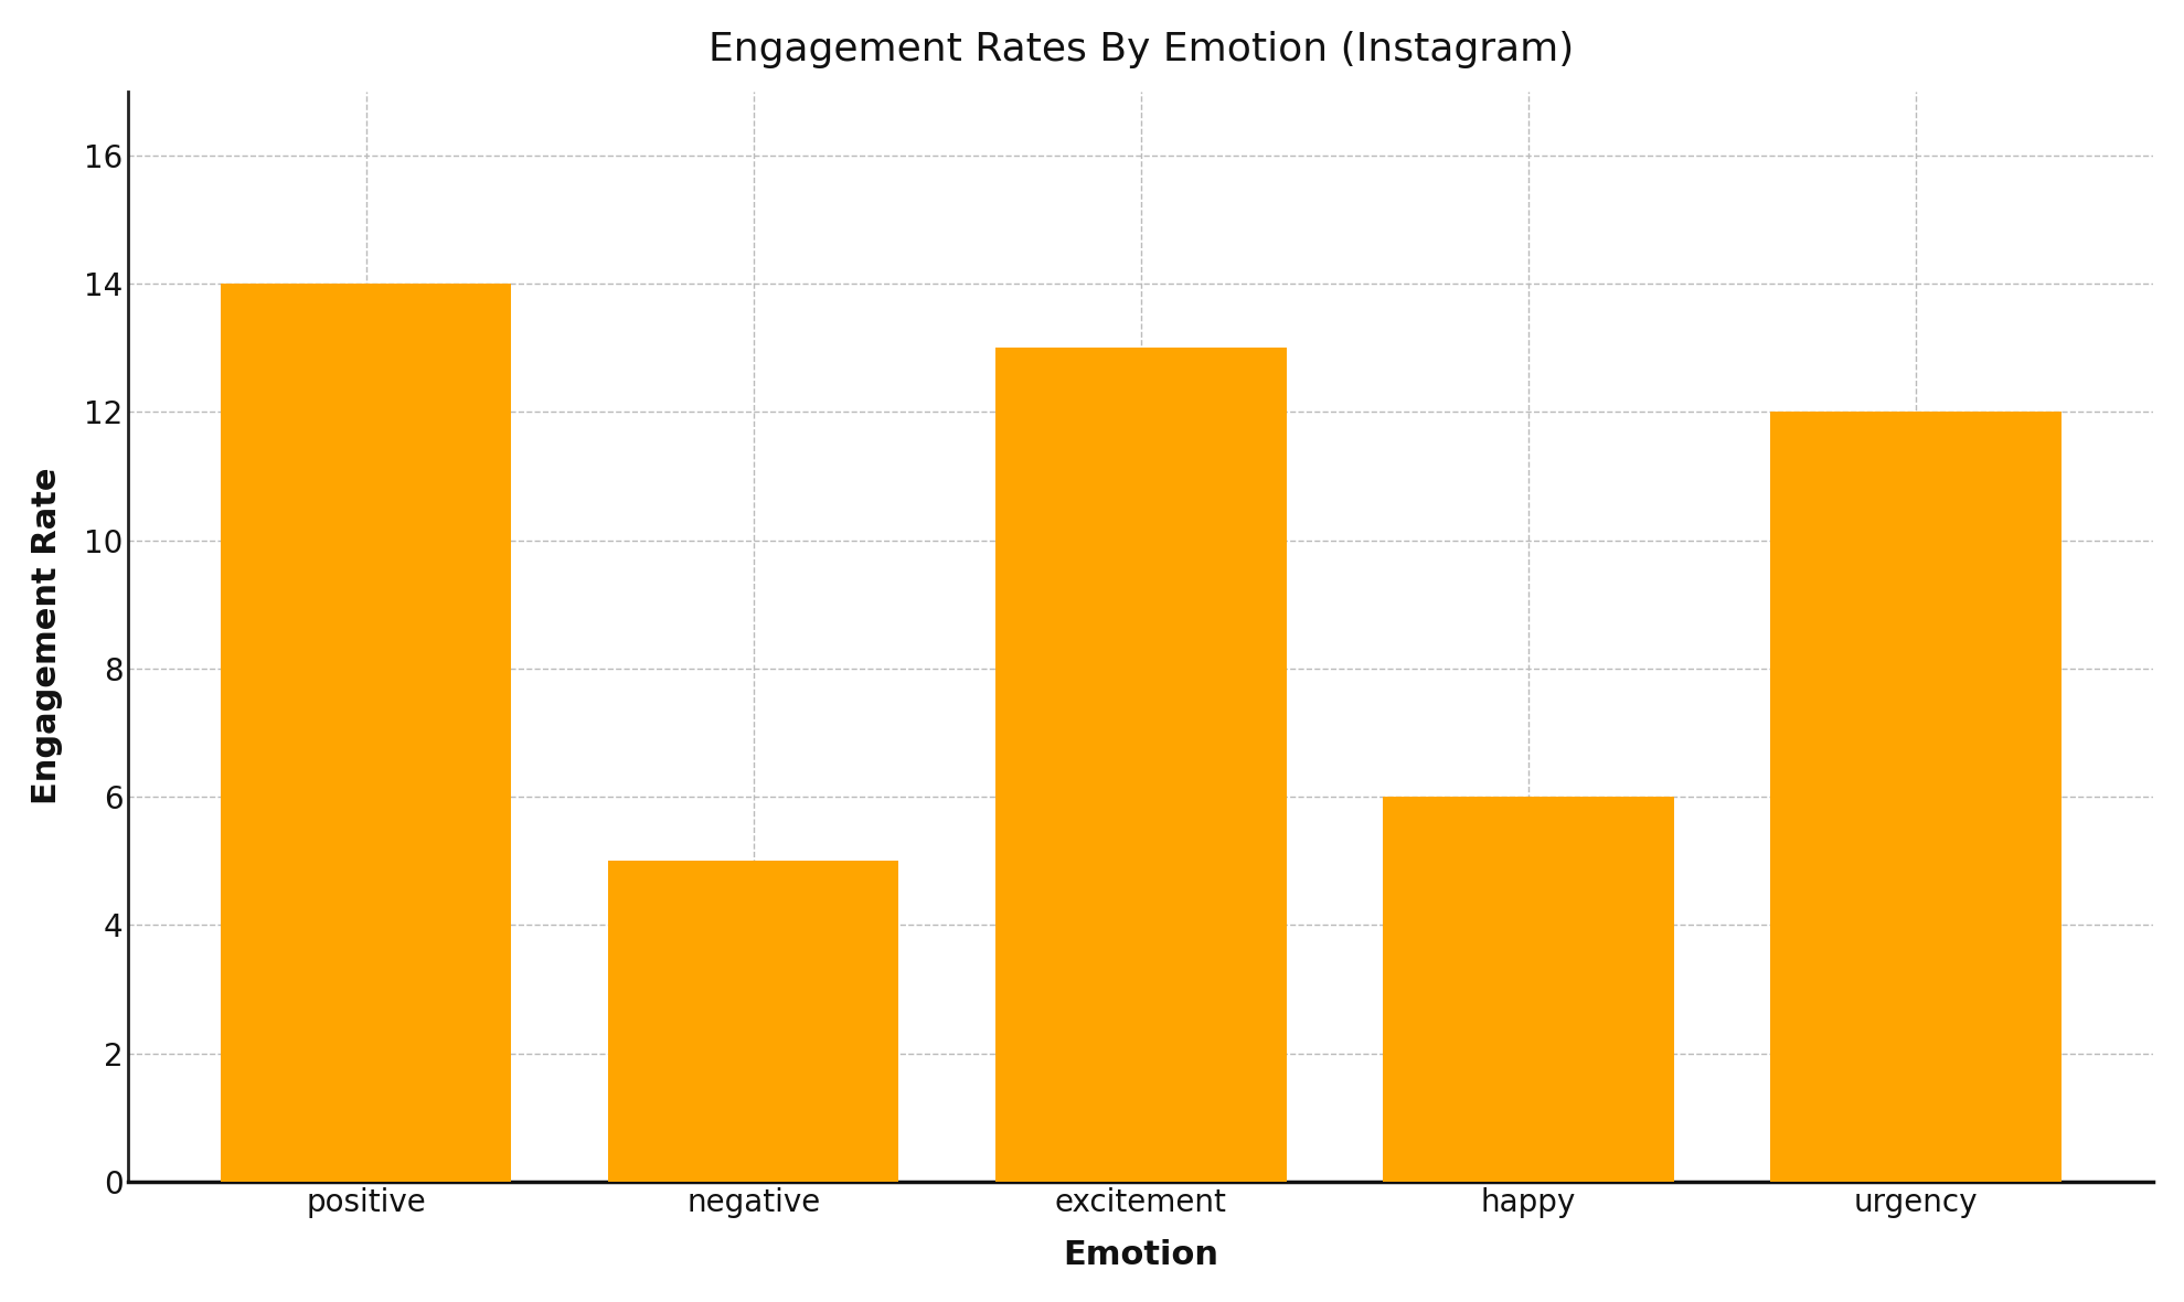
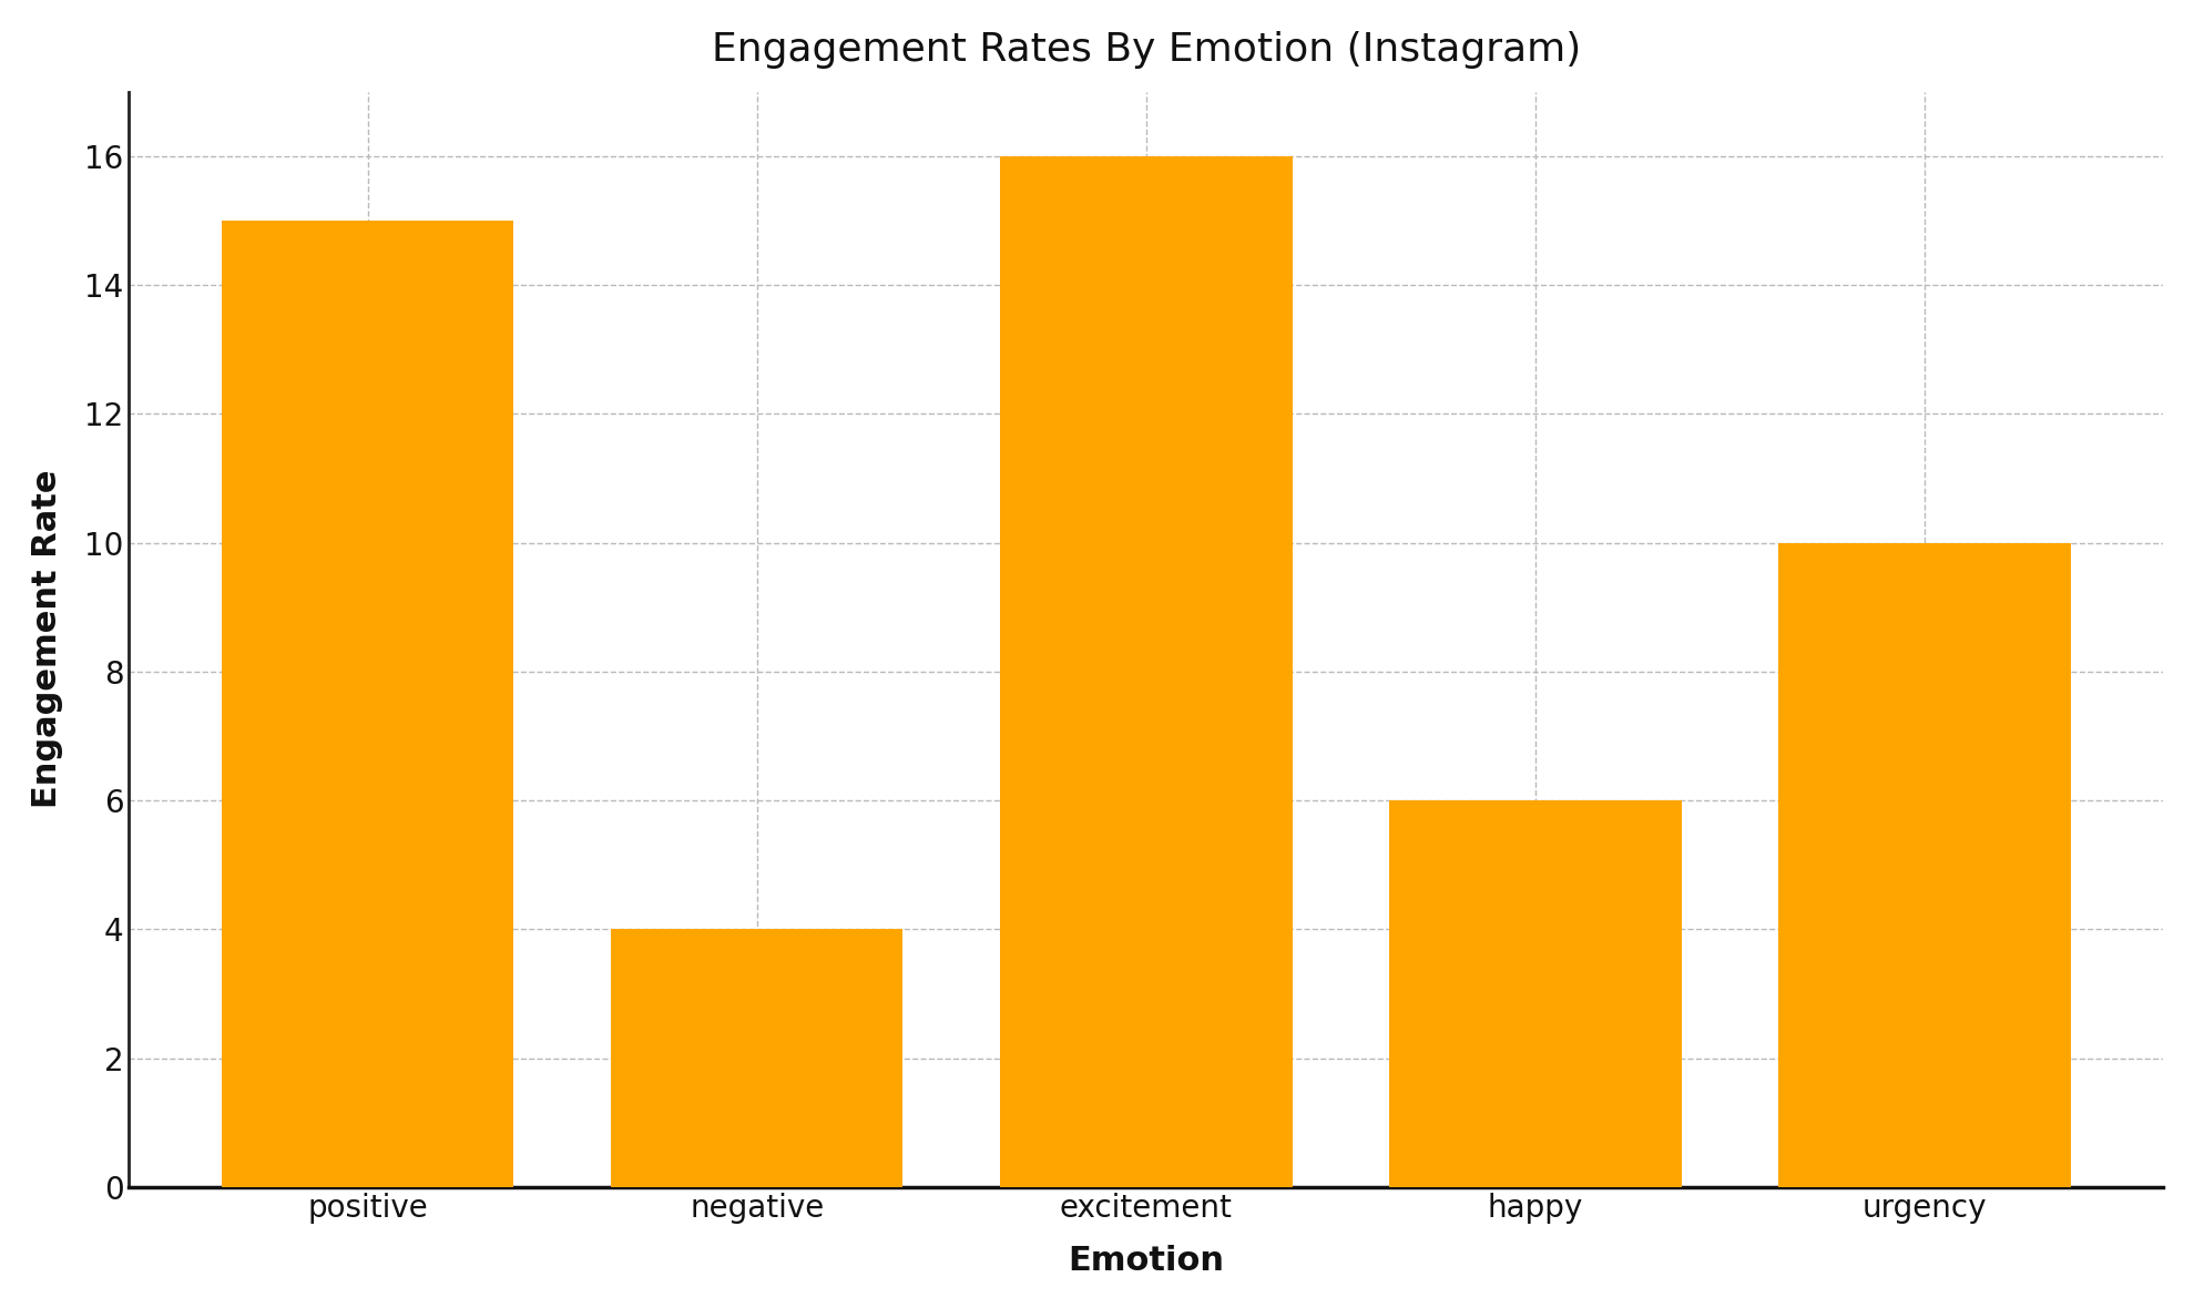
positive: 14 -> 15
negative: 5 -> 4
excitement: 13 -> 16
urgency: 12 -> 10
